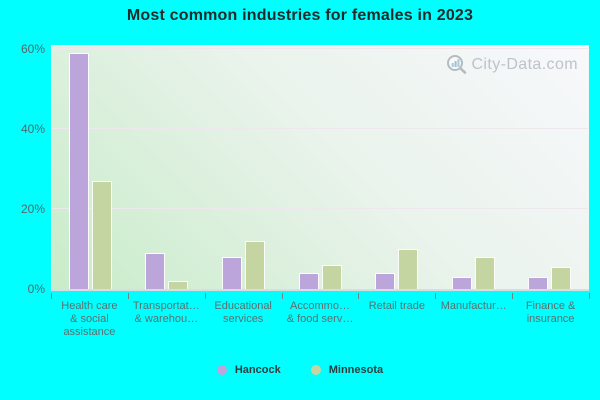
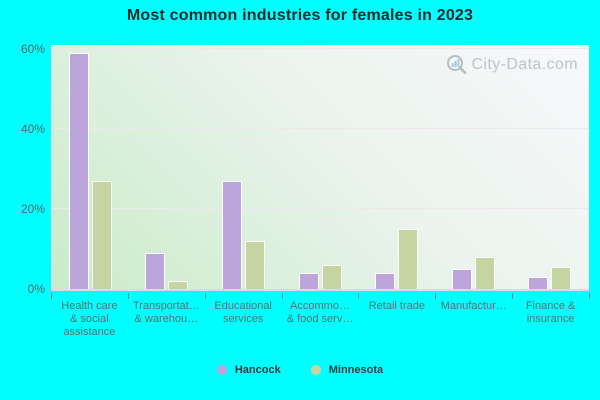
Hancock/Educational services: 8% -> 27%
Minnesota/Retail trade: 10% -> 15%
Hancock/Manufactur…: 3% -> 5%
